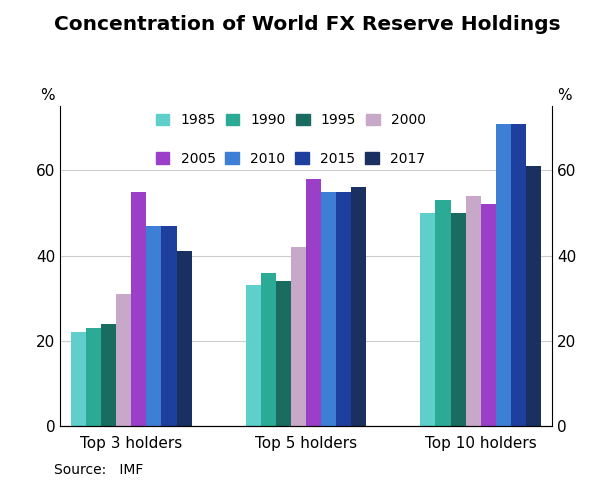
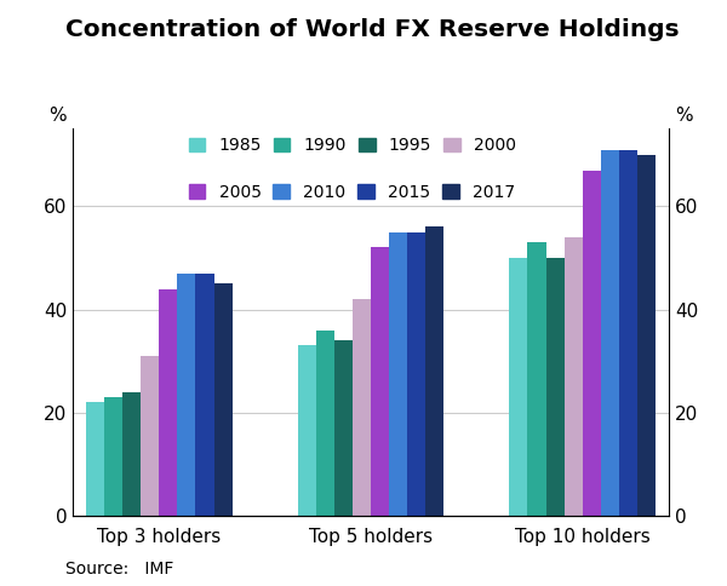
2005/Top 3 holders: 55 -> 44
2017/Top 3 holders: 41 -> 45
2005/Top 5 holders: 58 -> 52
2005/Top 10 holders: 52 -> 67
2017/Top 10 holders: 61 -> 70
